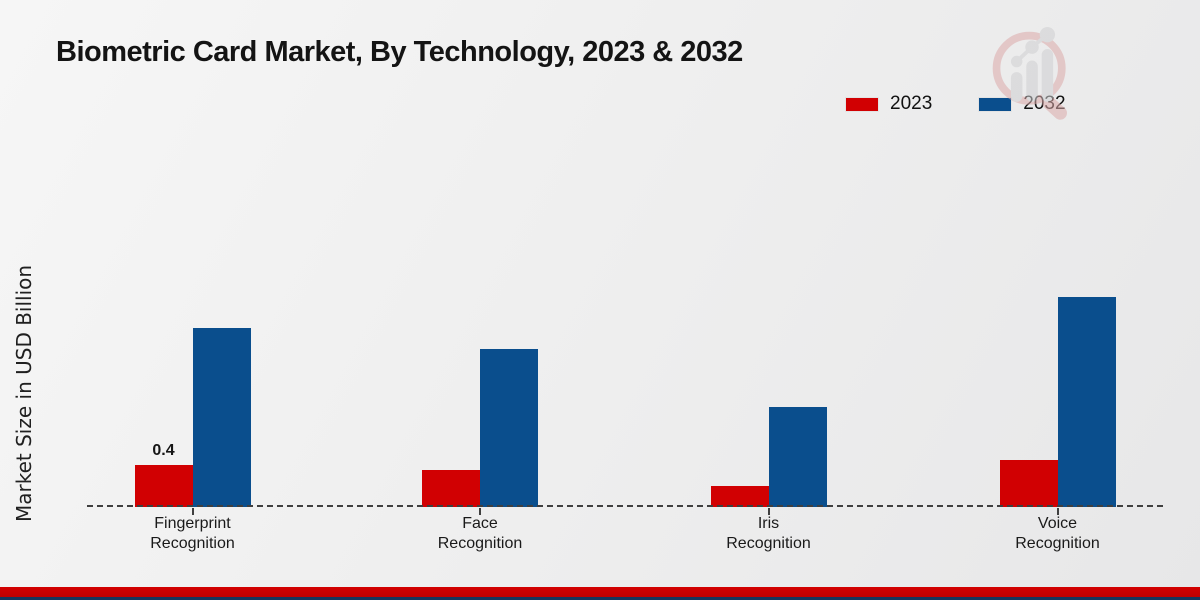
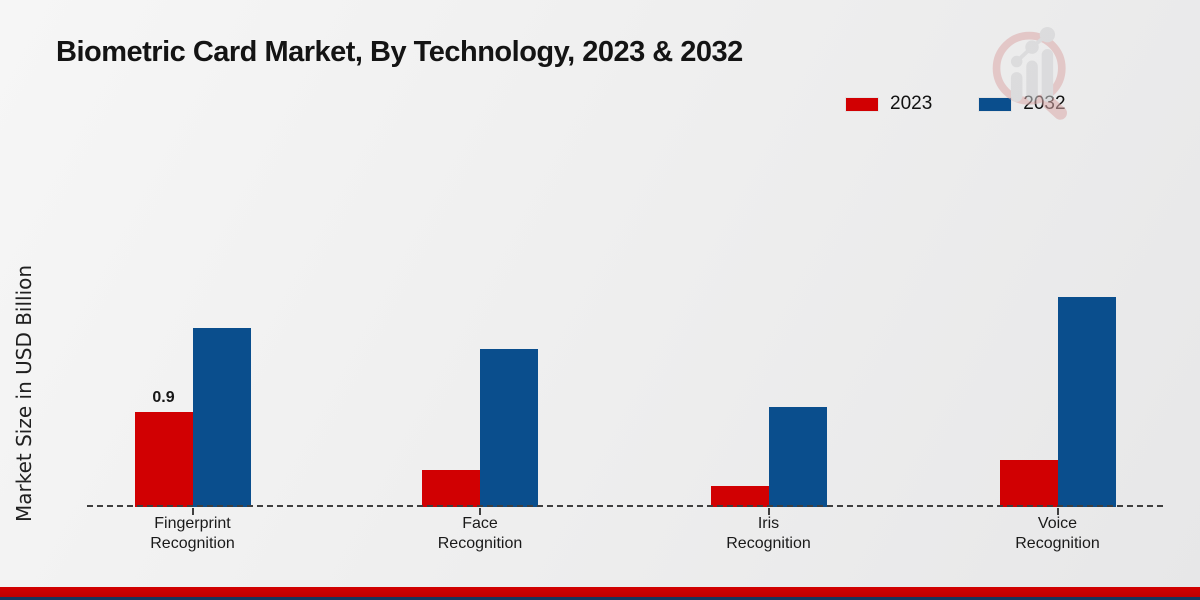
2023/Fingerprint Recognition: 0.4 -> 0.9
